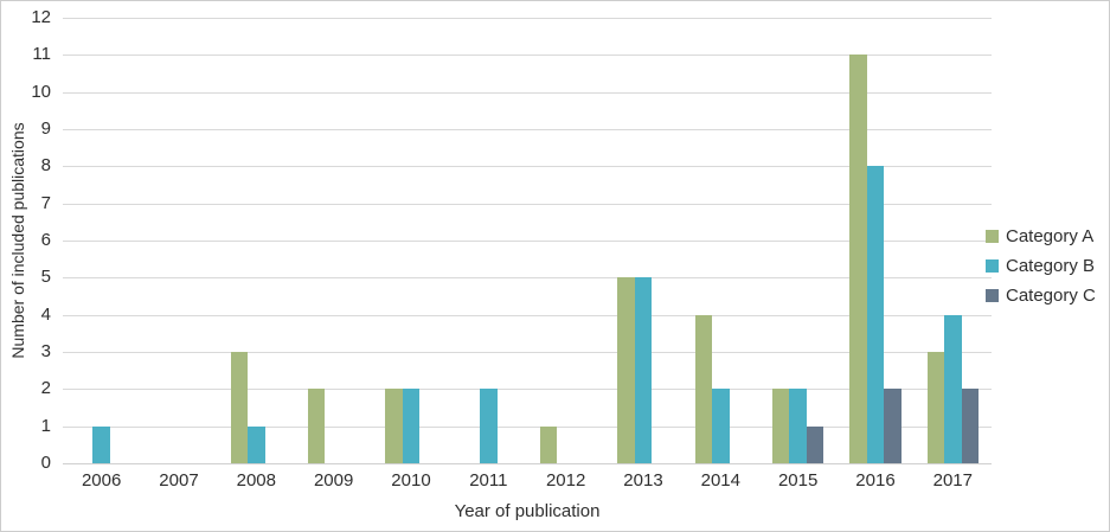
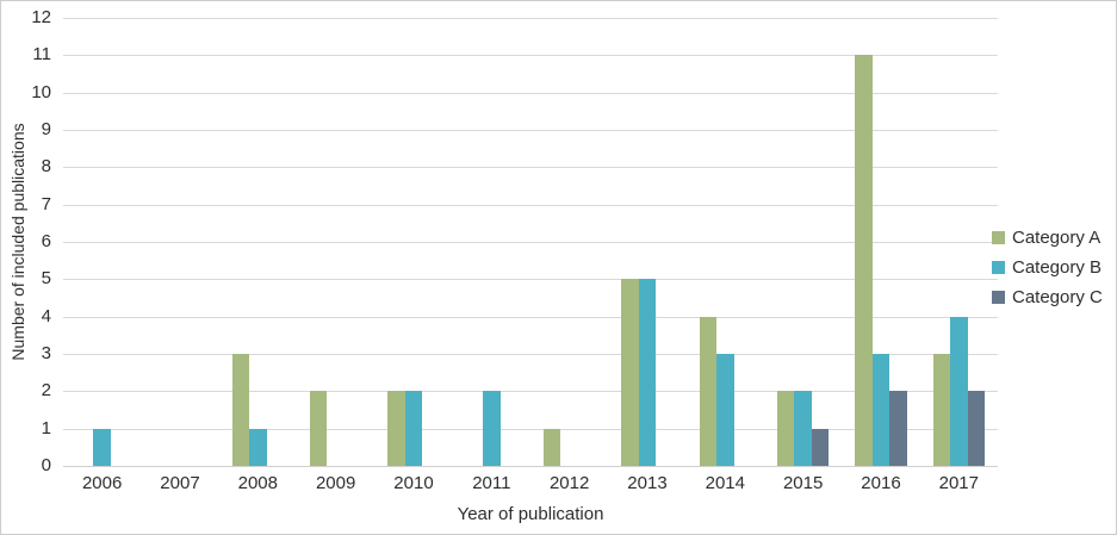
Category B/2014: 2 -> 3
Category B/2016: 8 -> 3
